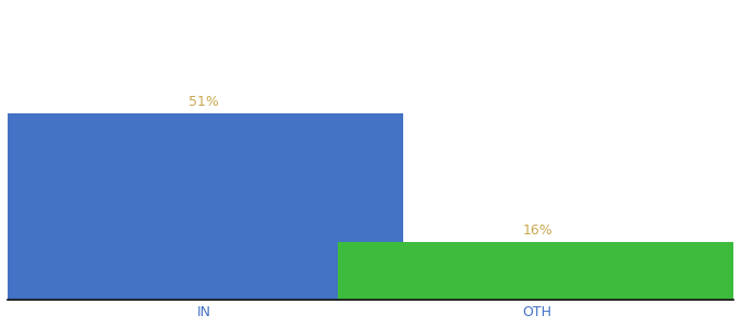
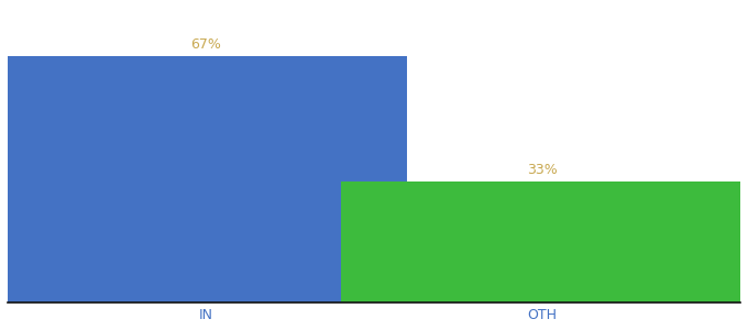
IN: 51% -> 67%
OTH: 16% -> 33%
